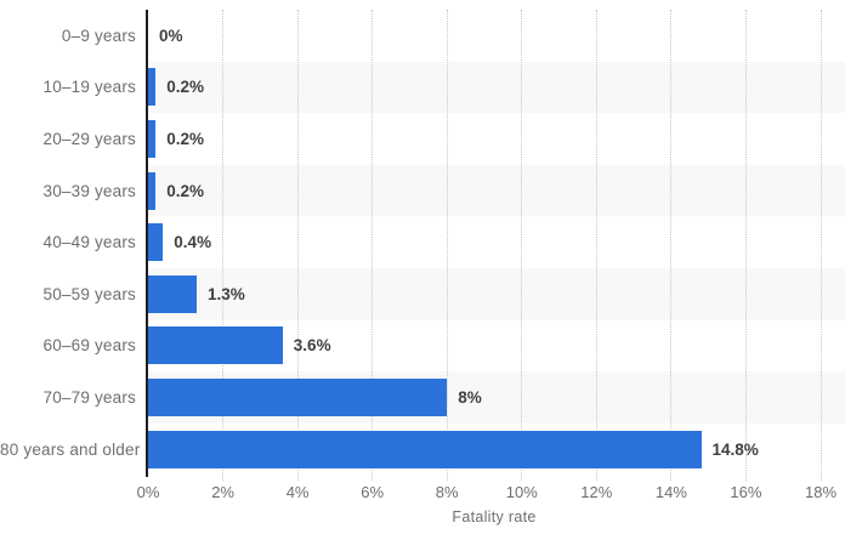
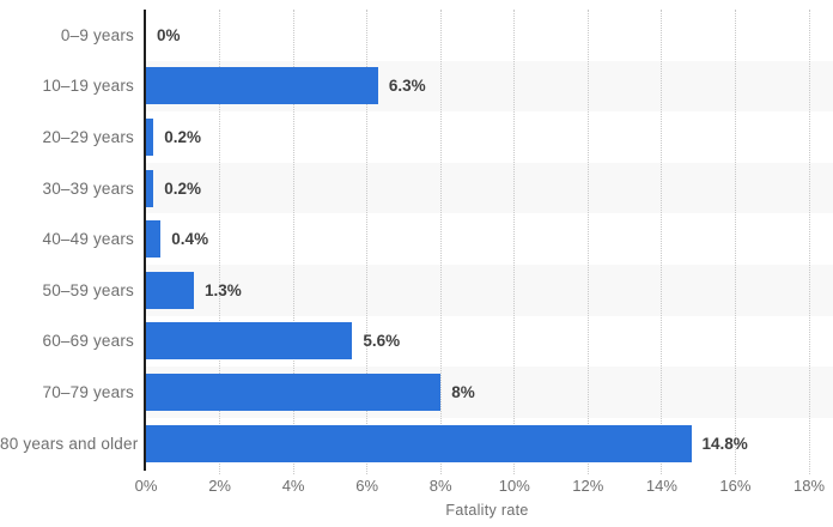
10–19 years: 0.2% -> 6.3%
60–69 years: 3.6% -> 5.6%
